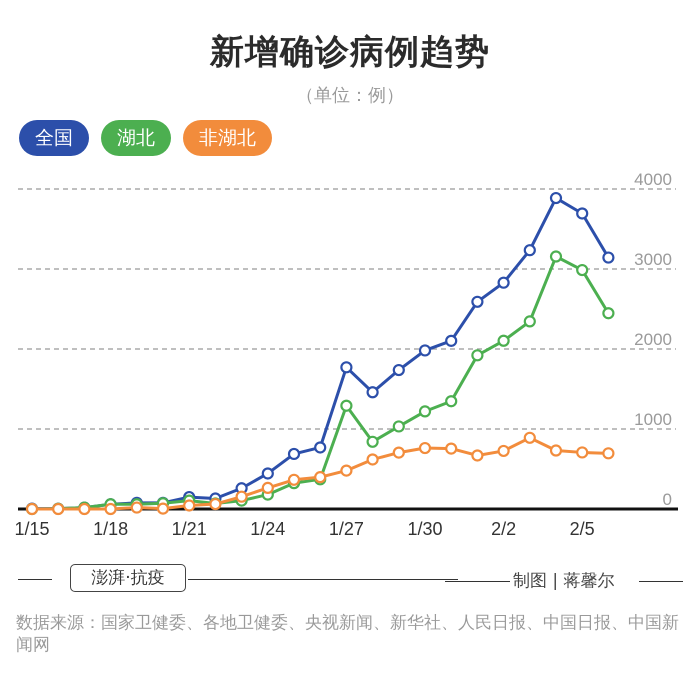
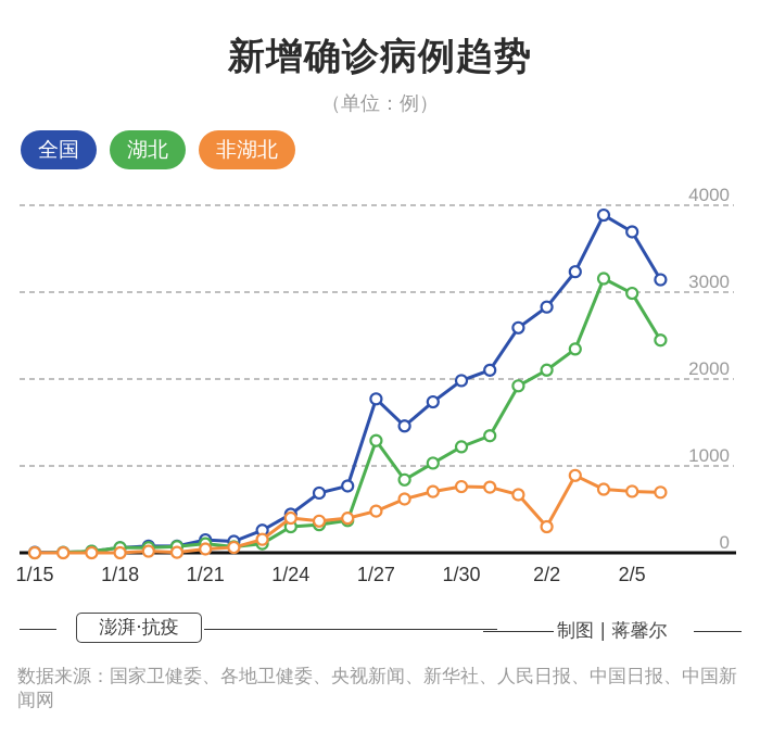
湖北/1/24: 200 -> 300
非湖北/1/24: 300 -> 400
非湖北/2/2: 700 -> 300
